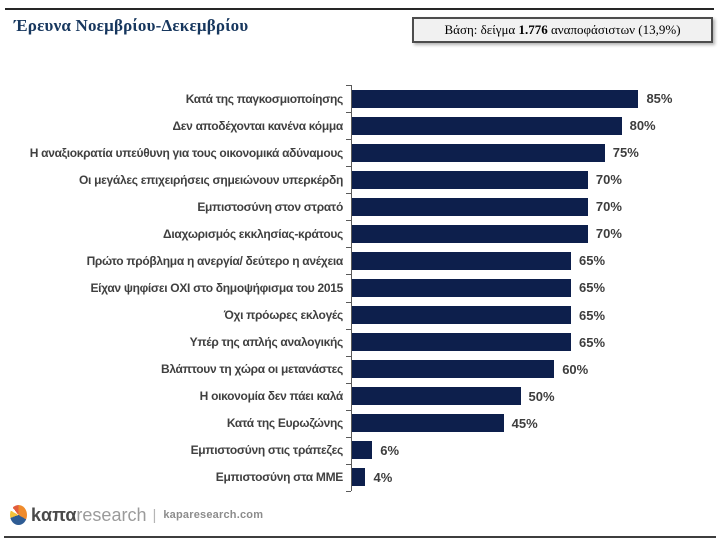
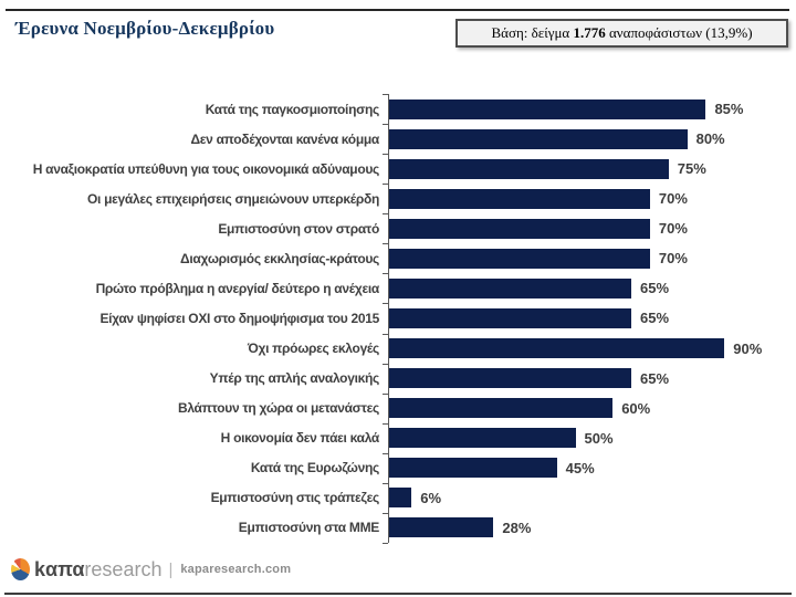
Όχι πρόωρες εκλογές: 65% -> 90%
Εμπιστοσύνη στα ΜΜΕ: 4% -> 28%
